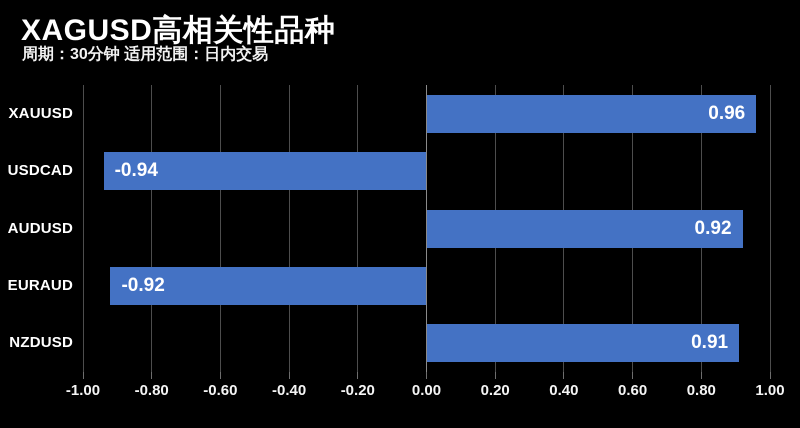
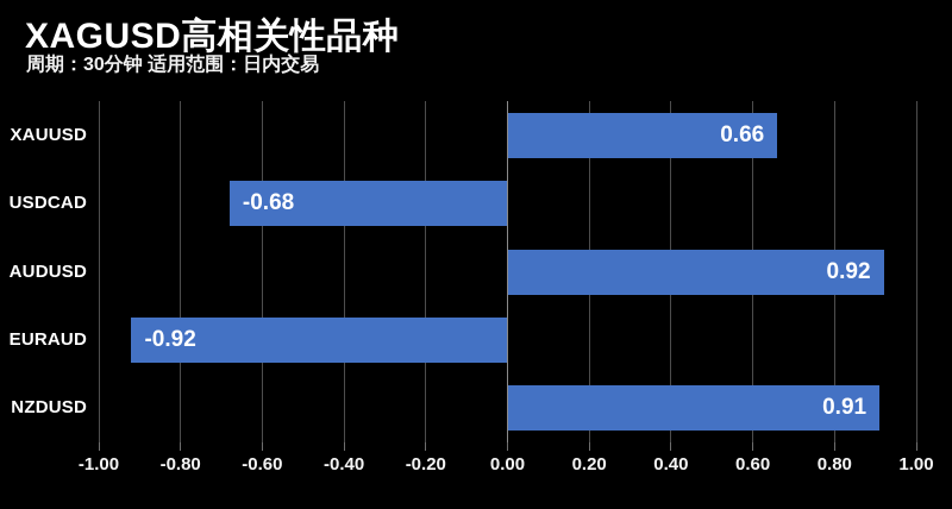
XAUUSD: 0.96 -> 0.66
USDCAD: -0.94 -> -0.68
